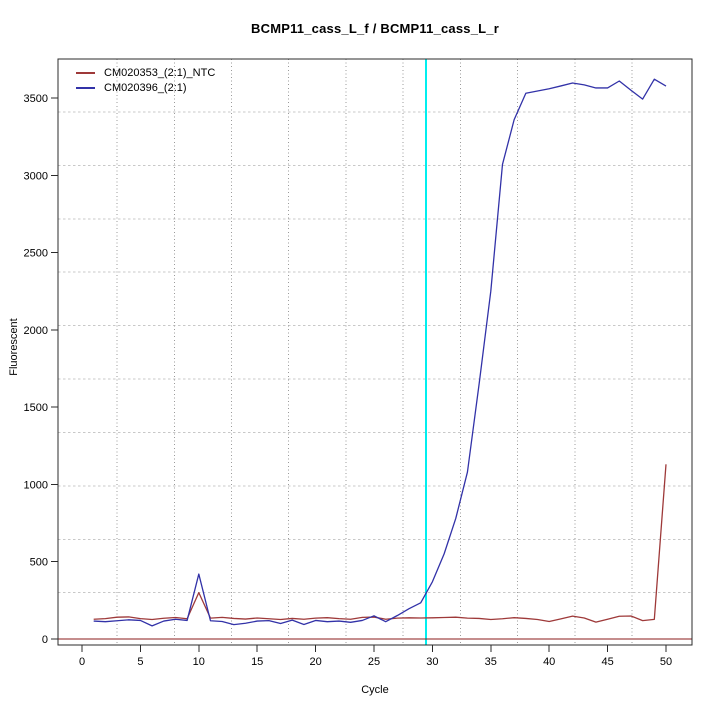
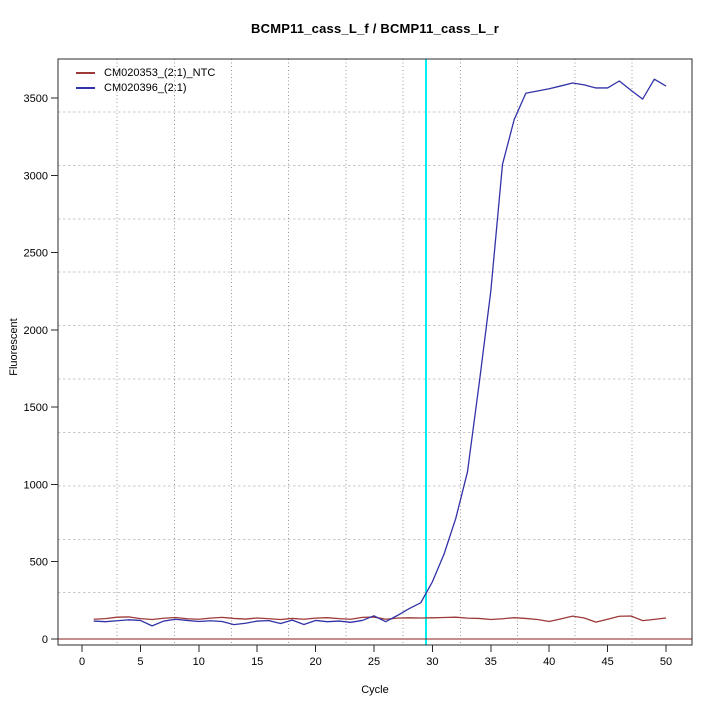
CM020353_(2:1)_NTC/10: 300 -> 130
CM020396_(2:1)/10: 420 -> 110
CM020353_(2:1)_NTC/50: 1130 -> 140
